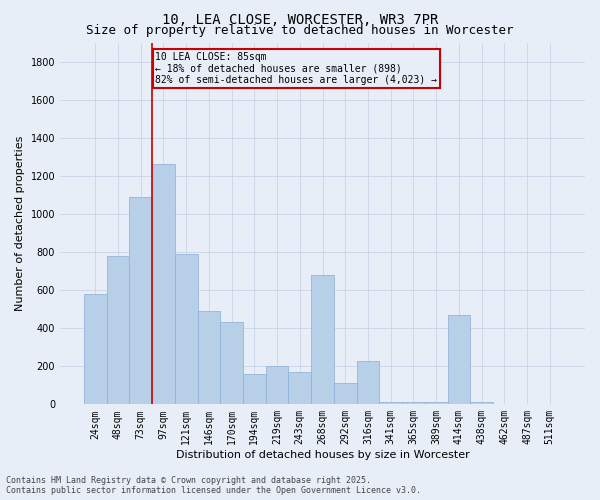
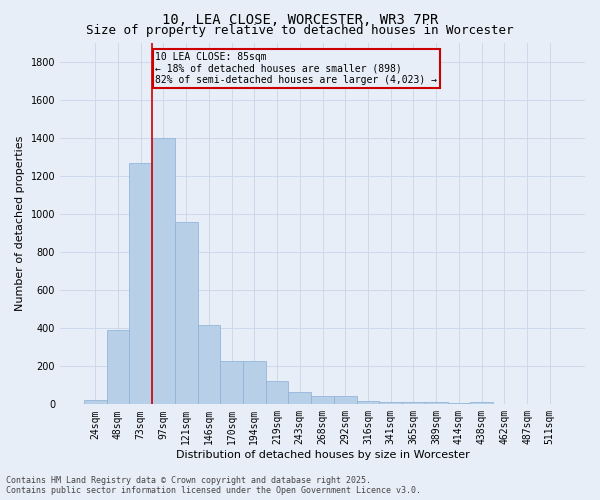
24sqm: 580 -> 20
48sqm: 780 -> 390
73sqm: 1090 -> 1260
97sqm: 1260 -> 1400
121sqm: 790 -> 960
146sqm: 490 -> 420
170sqm: 430 -> 230
194sqm: 160 -> 230
219sqm: 200 -> 120
243sqm: 170 -> 60
268sqm: 680 -> 40
292sqm: 110 -> 40
316sqm: 230 -> 20
414sqm: 470 -> 0
